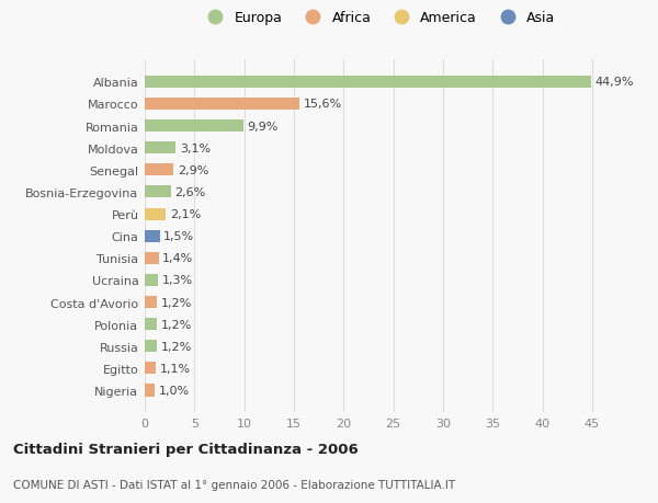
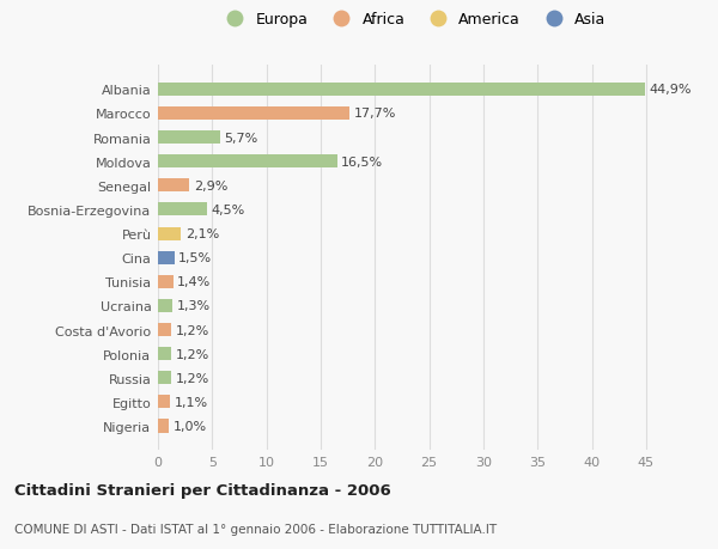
Marocco: 15,6% -> 17,7%
Romania: 9,9% -> 5,7%
Moldova: 3,1% -> 16,5%
Bosnia-Erzegovina: 2,6% -> 4,5%
